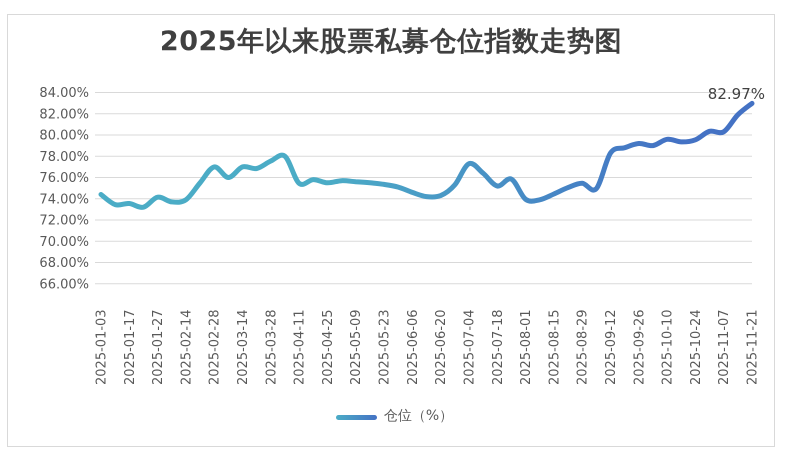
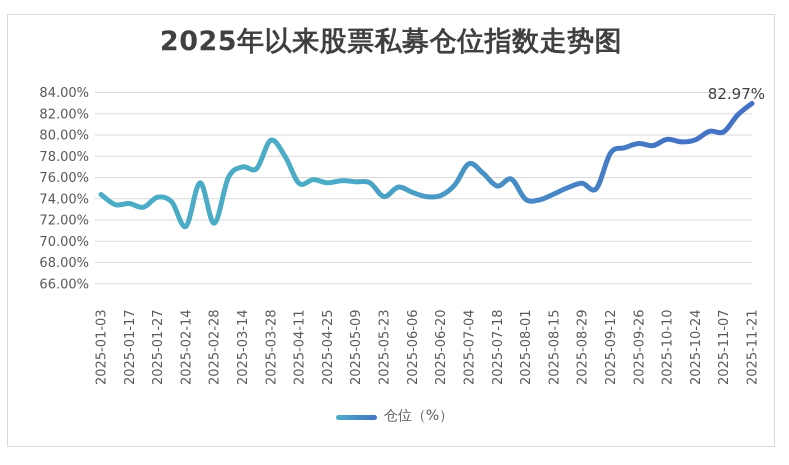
2025-02-14: 73.9% -> 71.4%
2025-02-28: 77.0% -> 71.7%
2025-03-28: 77.5% -> 79.5%
2025-05-23: 75.3% -> 74.2%
